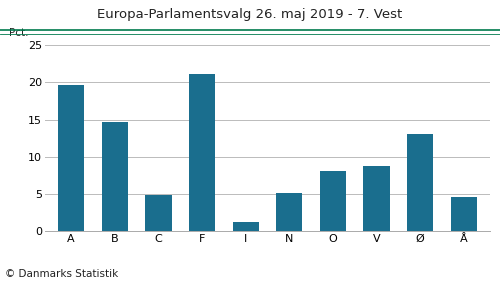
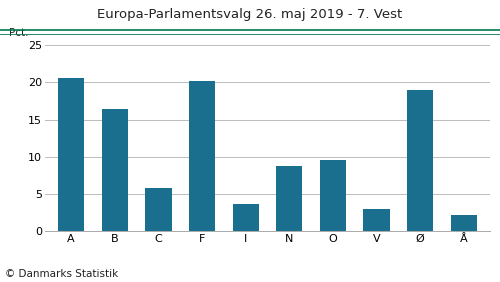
A: 19.6 -> 20.6
B: 14.7 -> 16.4
C: 4.9 -> 5.8
F: 21.1 -> 20.2
I: 1.3 -> 3.6
N: 5.1 -> 8.8
O: 8.1 -> 9.6
V: 8.7 -> 3.0
Ø: 13.0 -> 19.0
Å: 4.6 -> 2.2
